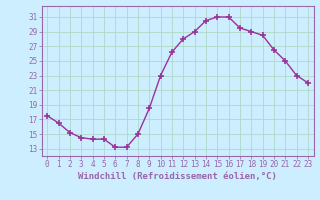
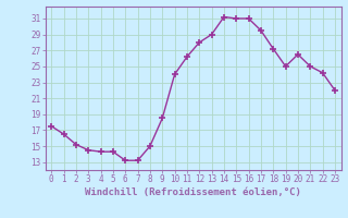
10: 23.0 -> 24.0
14: 30.5 -> 31.2
18: 29.0 -> 27.2
19: 28.5 -> 25.0
22: 23.0 -> 24.2
